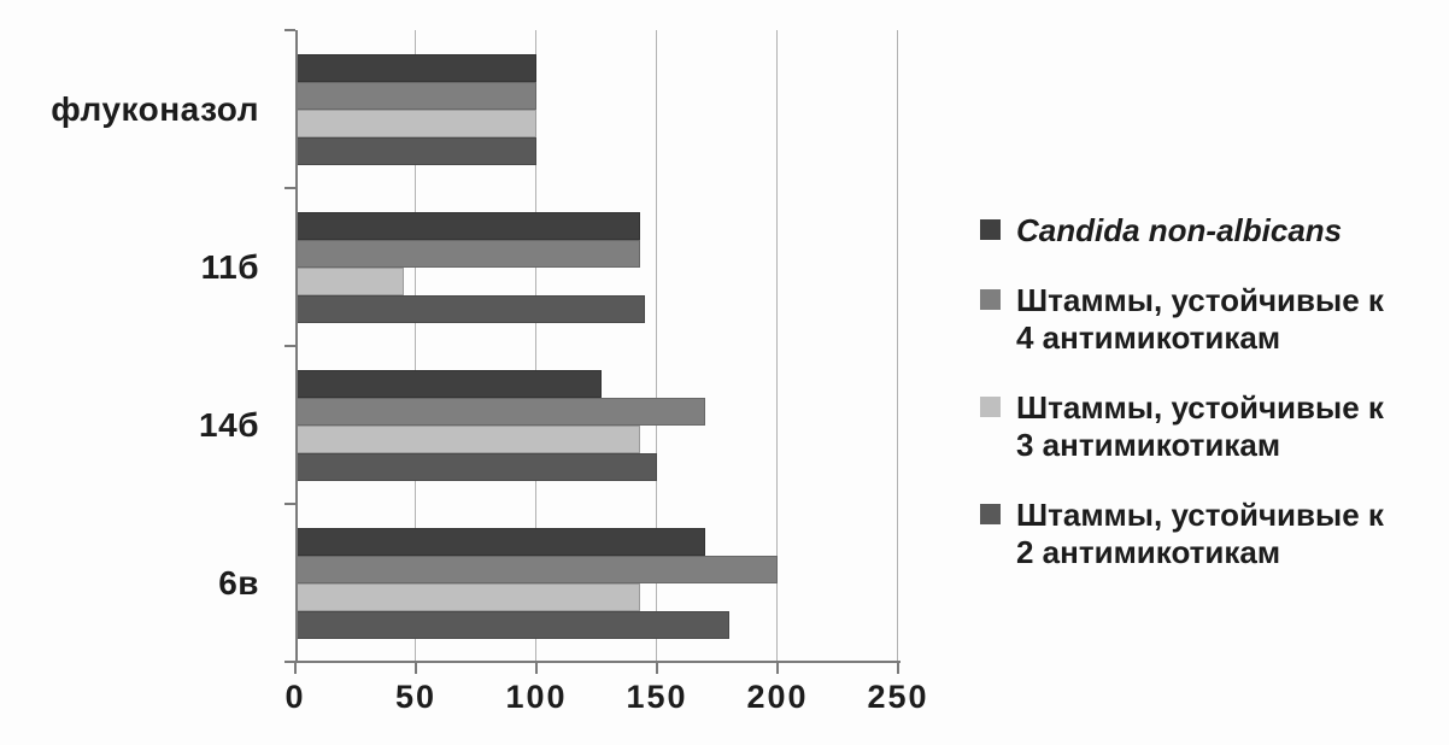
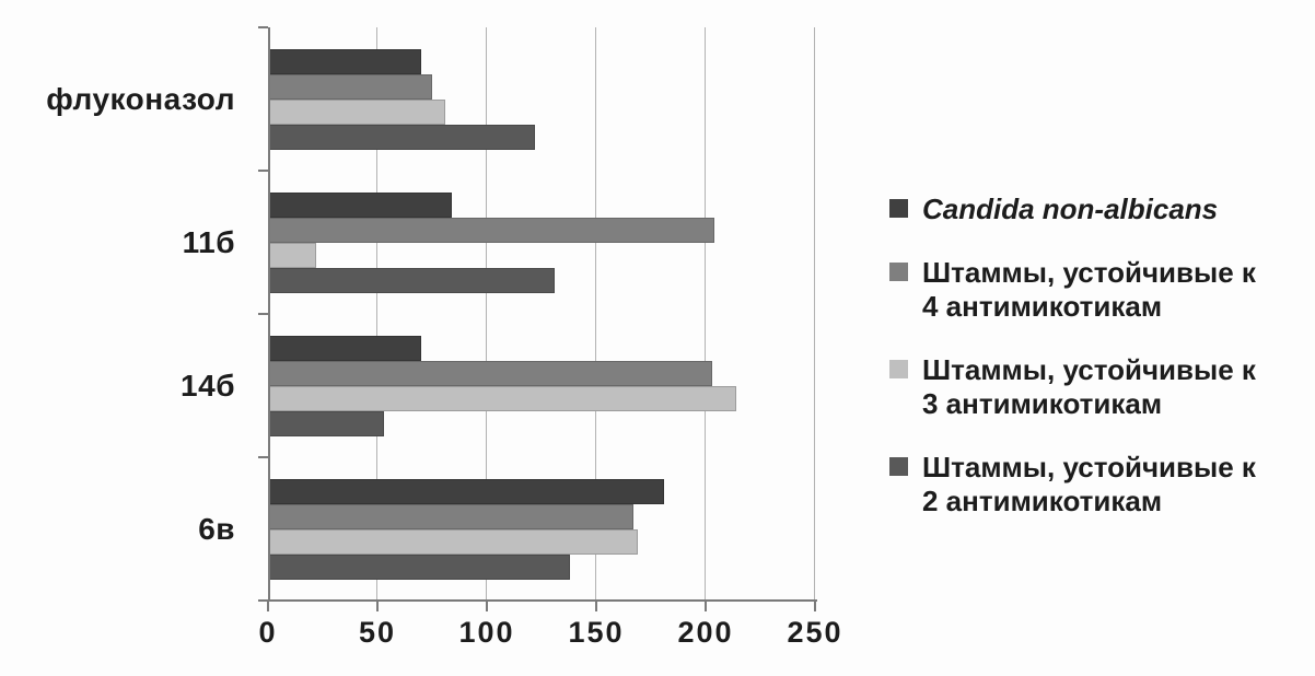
Candida non-albicans/флуконазол: 100 -> 70
Штаммы, устойчивые к 4 антимикотикам/флуконазол: 100 -> 75
Штаммы, устойчивые к 3 антимикотикам/флуконазол: 100 -> 81
Штаммы, устойчивые к 2 антимикотикам/флуконазол: 100 -> 122
Candida non-albicans/11б: 143 -> 84
Штаммы, устойчивые к 4 антимикотикам/11б: 143 -> 204
Штаммы, устойчивые к 3 антимикотикам/11б: 45 -> 22
Штаммы, устойчивые к 2 антимикотикам/11б: 145 -> 131
Candida non-albicans/14б: 127 -> 70
Штаммы, устойчивые к 4 антимикотикам/14б: 170 -> 203
Штаммы, устойчивые к 3 антимикотикам/14б: 143 -> 214
Штаммы, устойчивые к 2 антимикотикам/14б: 150 -> 53
Candida non-albicans/6в: 170 -> 181
Штаммы, устойчивые к 4 антимикотикам/6в: 200 -> 167
Штаммы, устойчивые к 3 антимикотикам/6в: 143 -> 169
Штаммы, устойчивые к 2 антимикотикам/6в: 180 -> 138
